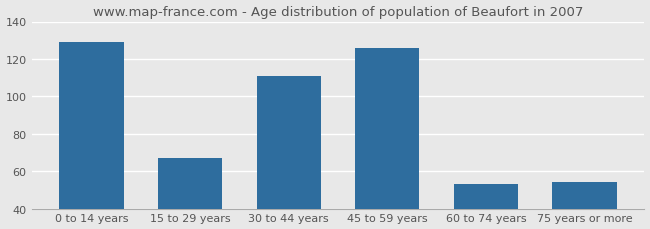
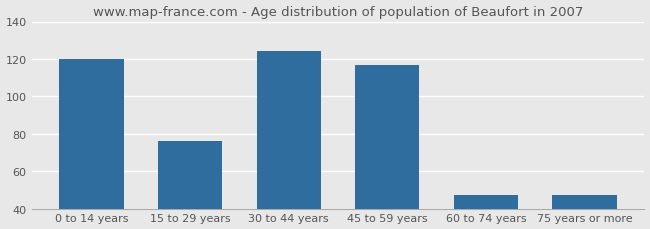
0 to 14 years: 129 -> 120
15 to 29 years: 67 -> 76
30 to 44 years: 111 -> 124
45 to 59 years: 126 -> 117
60 to 74 years: 53 -> 47
75 years or more: 54 -> 47
